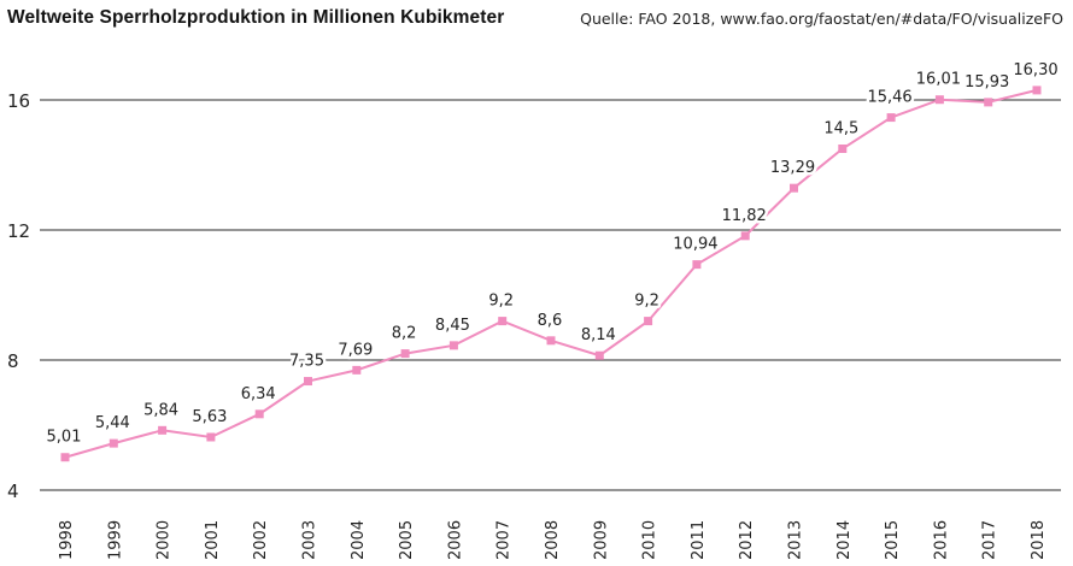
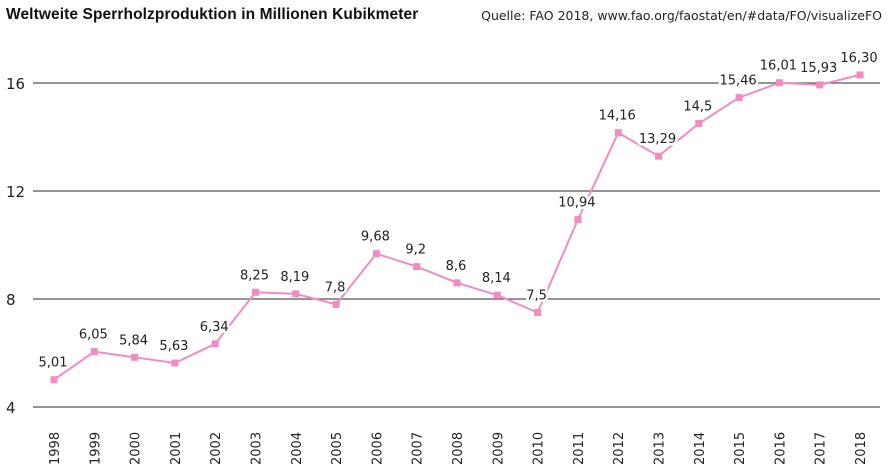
1999: 5,44 -> 6,05
2003: 7,35 -> 8,25
2004: 7,69 -> 8,19
2005: 8,2 -> 7,8
2006: 8,45 -> 9,68
2010: 9,2 -> 7,5
2012: 11,82 -> 14,16
